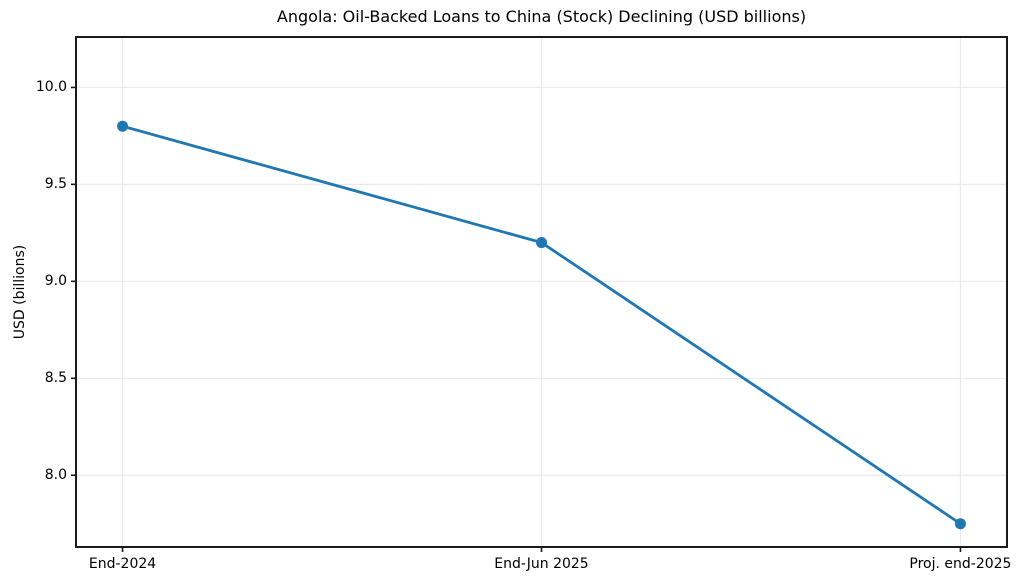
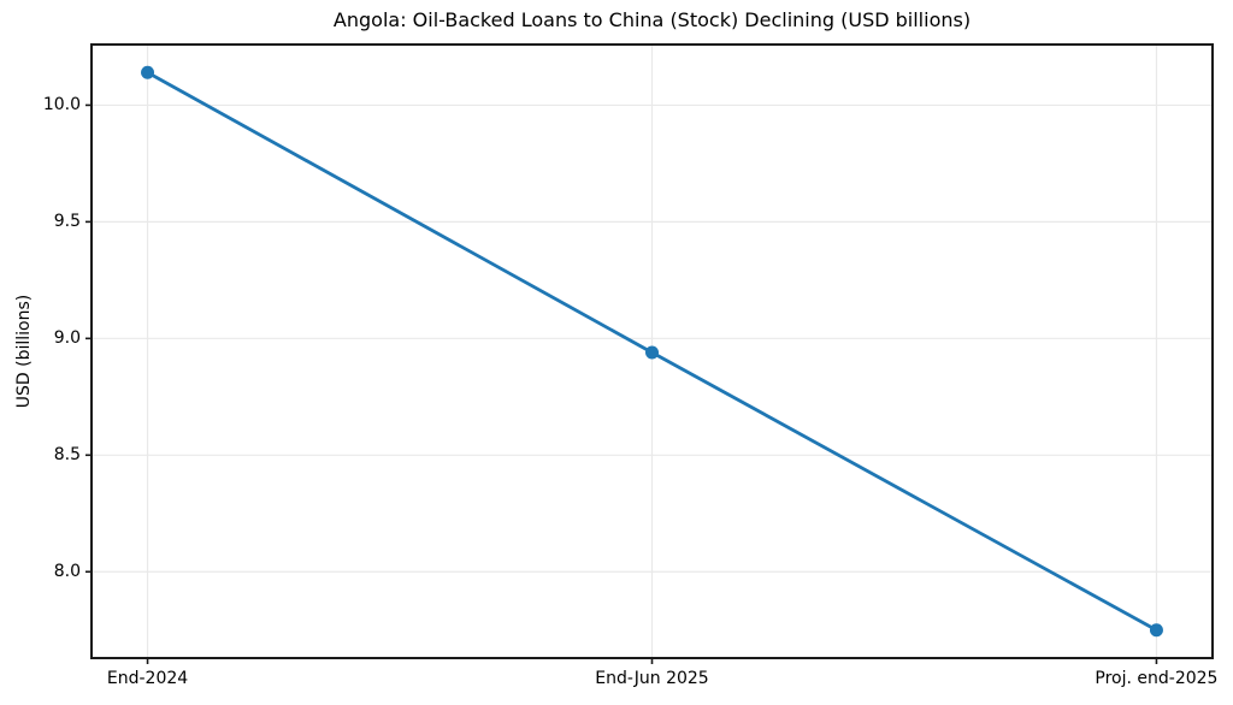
End-2024: 9.80 -> 10.14
End-Jun 2025: 9.20 -> 8.94
